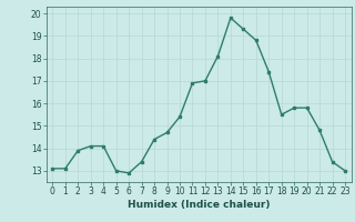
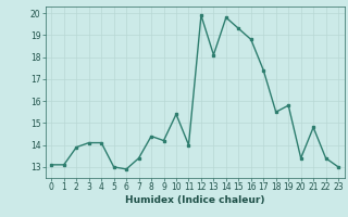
9: 14.7 -> 14.2
11: 16.9 -> 14.0
12: 17.0 -> 19.9
20: 15.8 -> 13.4
